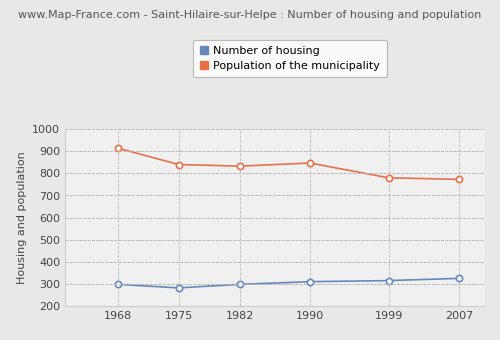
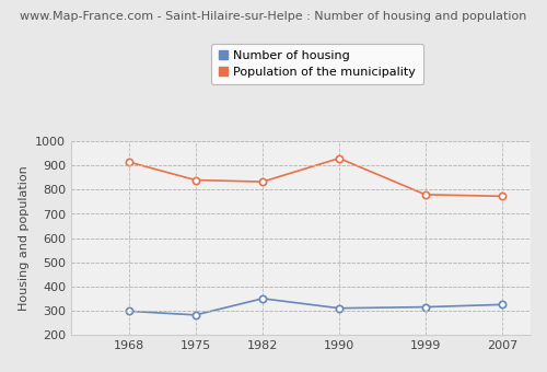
Number of housing/1982: 298 -> 350
Population of the municipality/1990: 847 -> 930
